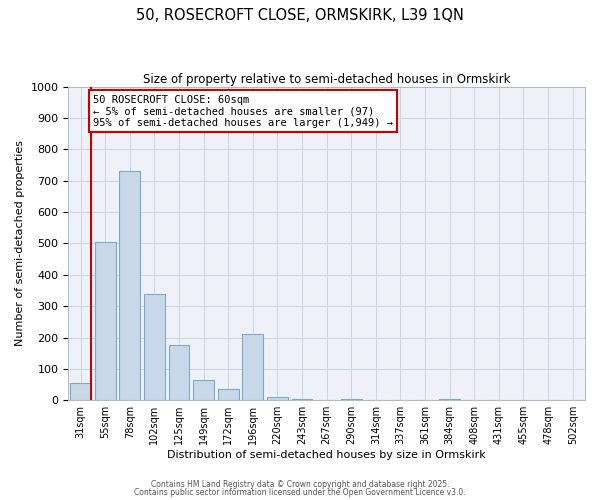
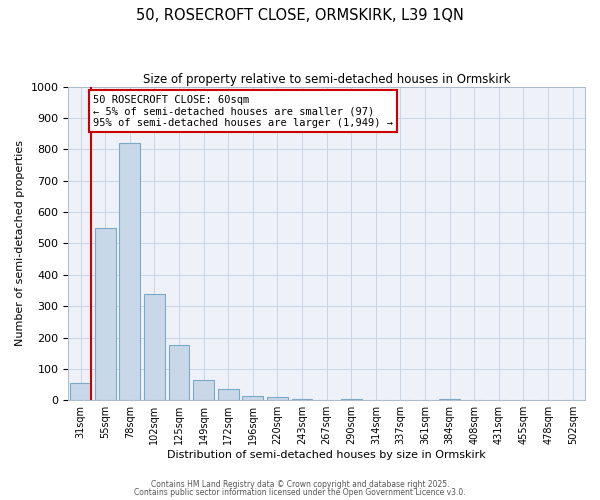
55sqm: 505 -> 550
78sqm: 730 -> 820
196sqm: 210 -> 15
